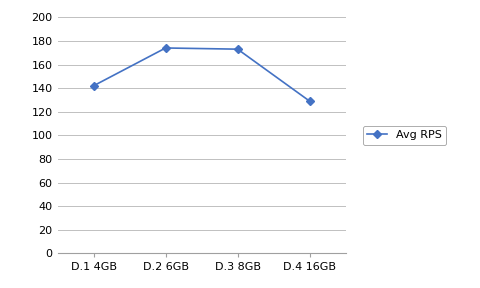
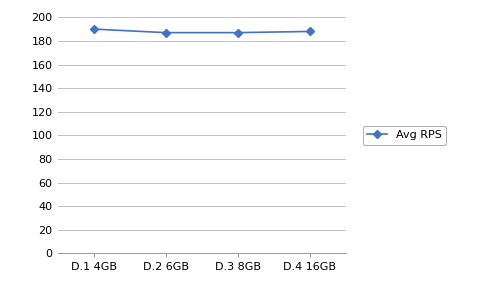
D.1 4GB: 142 -> 190
D.2 6GB: 174 -> 187
D.3 8GB: 173 -> 187
D.4 16GB: 129 -> 188
